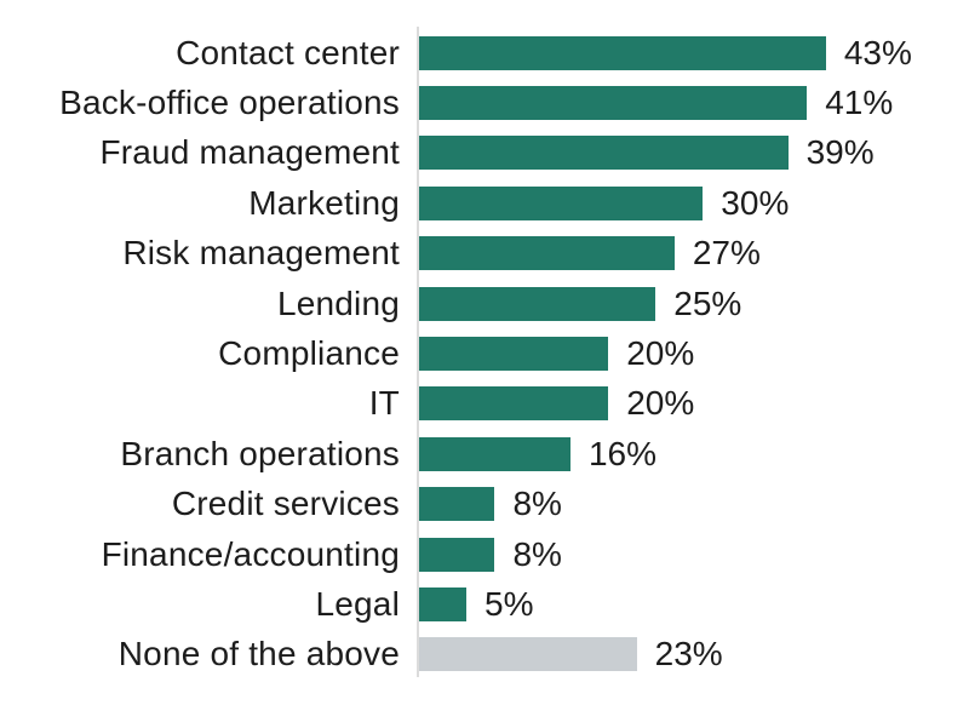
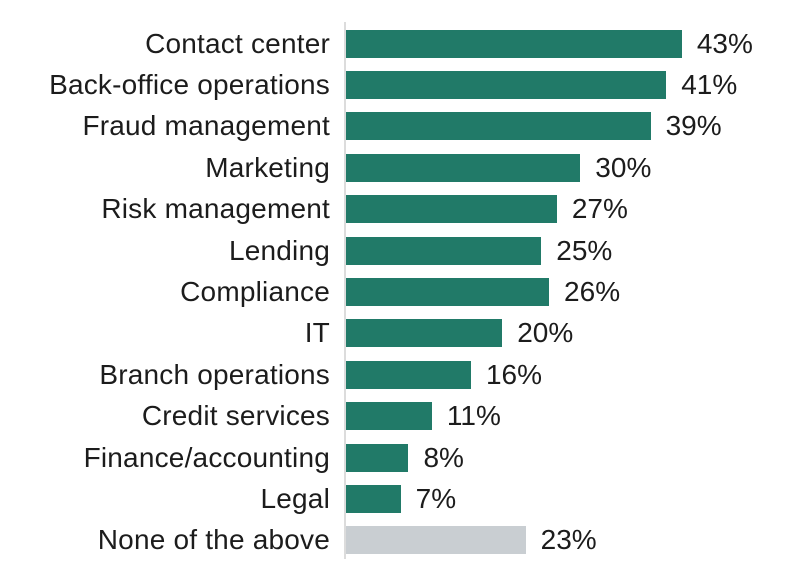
Compliance: 20% -> 26%
Credit services: 8% -> 11%
Legal: 5% -> 7%
